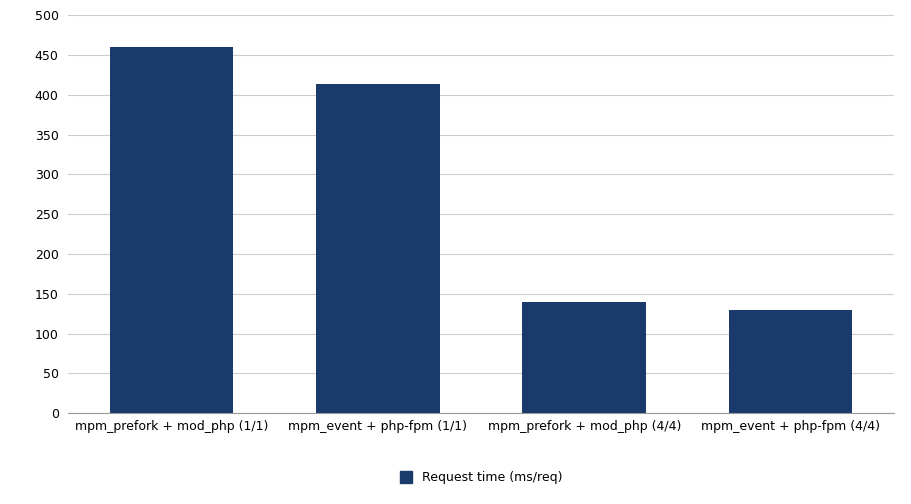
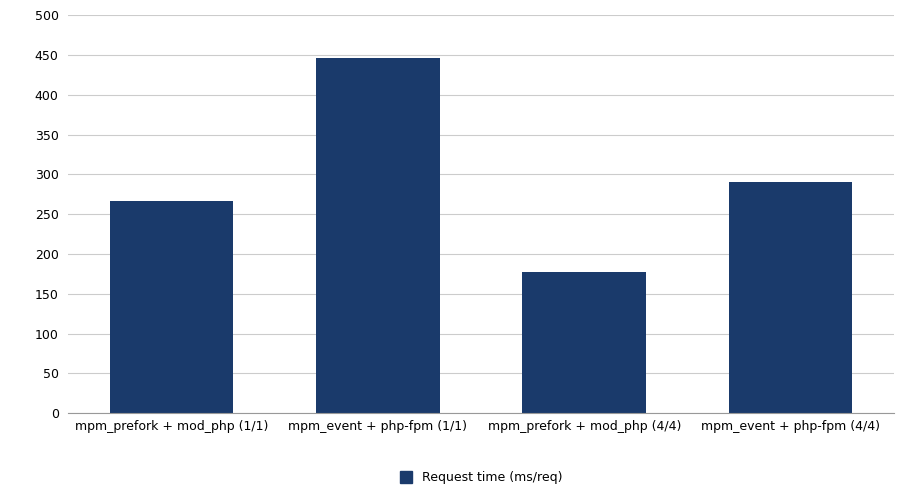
mpm_prefork + mod_php (1/1): 460 -> 266
mpm_event + php-fpm (1/1): 413 -> 446
mpm_prefork + mod_php (4/4): 140 -> 178
mpm_event + php-fpm (4/4): 130 -> 290
